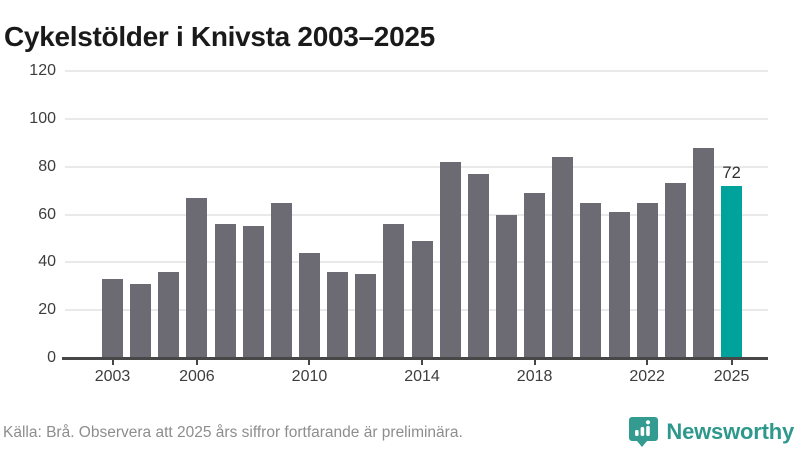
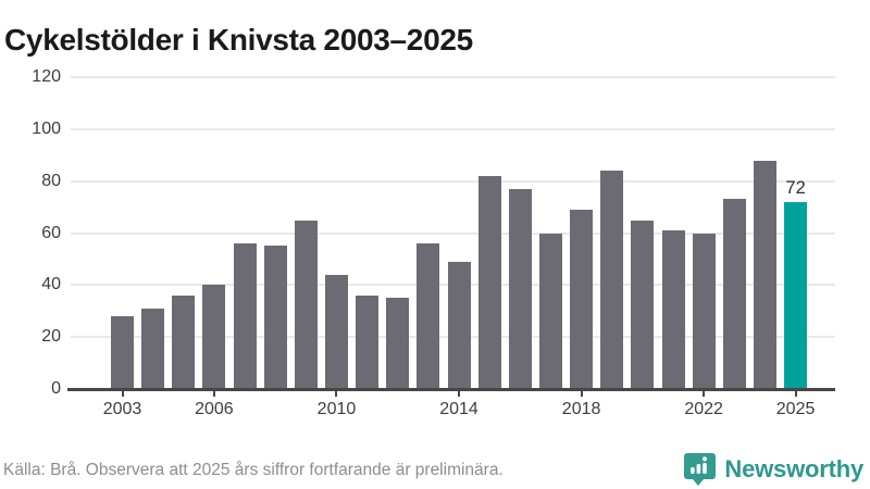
2003: 33 -> 28
2006: 67 -> 40
2022: 65 -> 60
